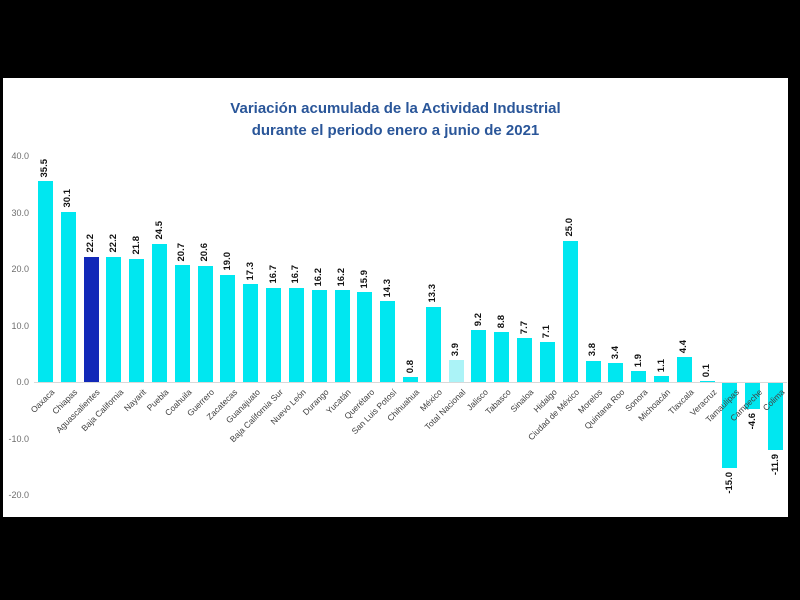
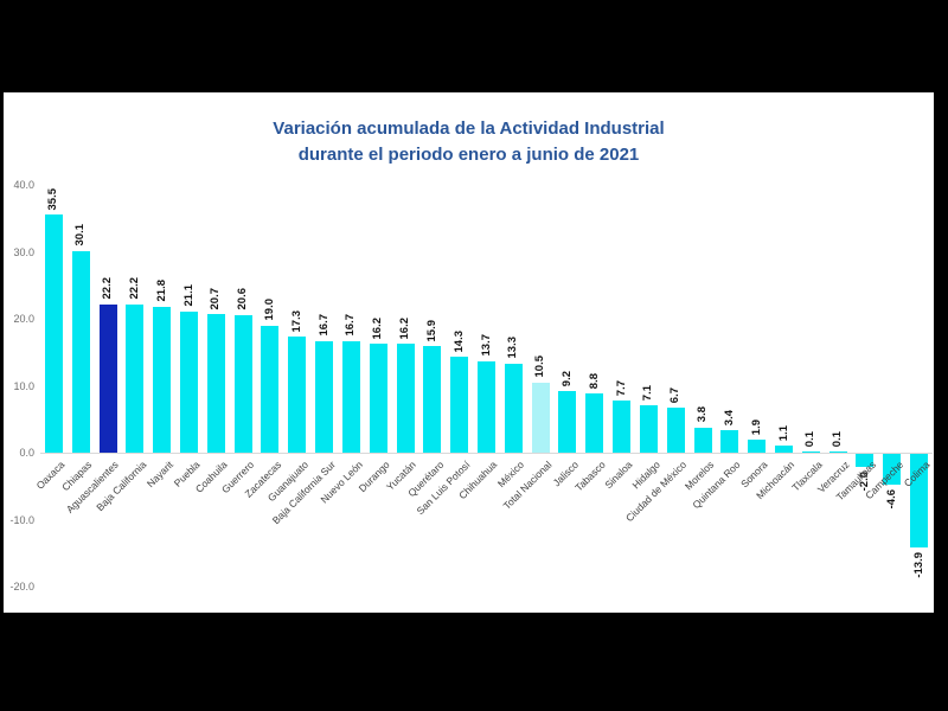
Puebla: 24.5 -> 21.1
Chihuahua: 0.8 -> 13.7
Total Nacional: 3.9 -> 10.5
Ciudad de México: 25.0 -> 6.7
Tlaxcala: 4.4 -> 0.1
Tamaulipas: -15.0 -> -2.0
Colima: -11.9 -> -13.9
